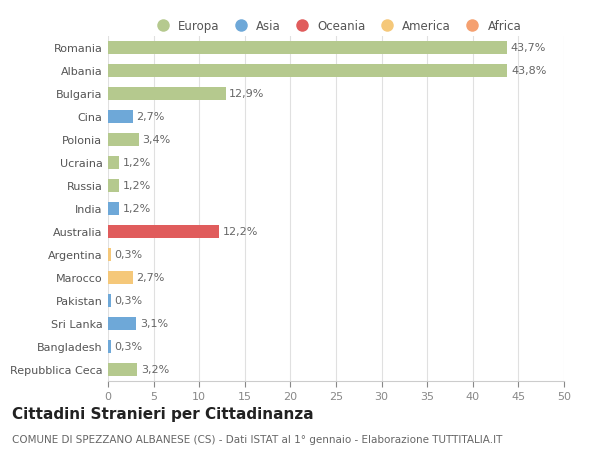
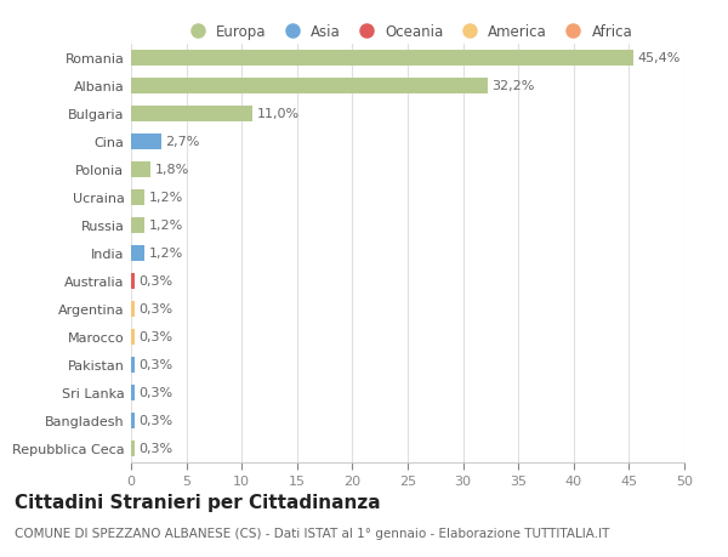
Romania: 43,7% -> 45,4%
Albania: 43,8% -> 32,2%
Bulgaria: 12,9% -> 11,0%
Polonia: 3,4% -> 1,8%
Australia: 12,2% -> 0,3%
Marocco: 2,7% -> 0,3%
Sri Lanka: 3,1% -> 0,3%
Repubblica Ceca: 3,2% -> 0,3%
